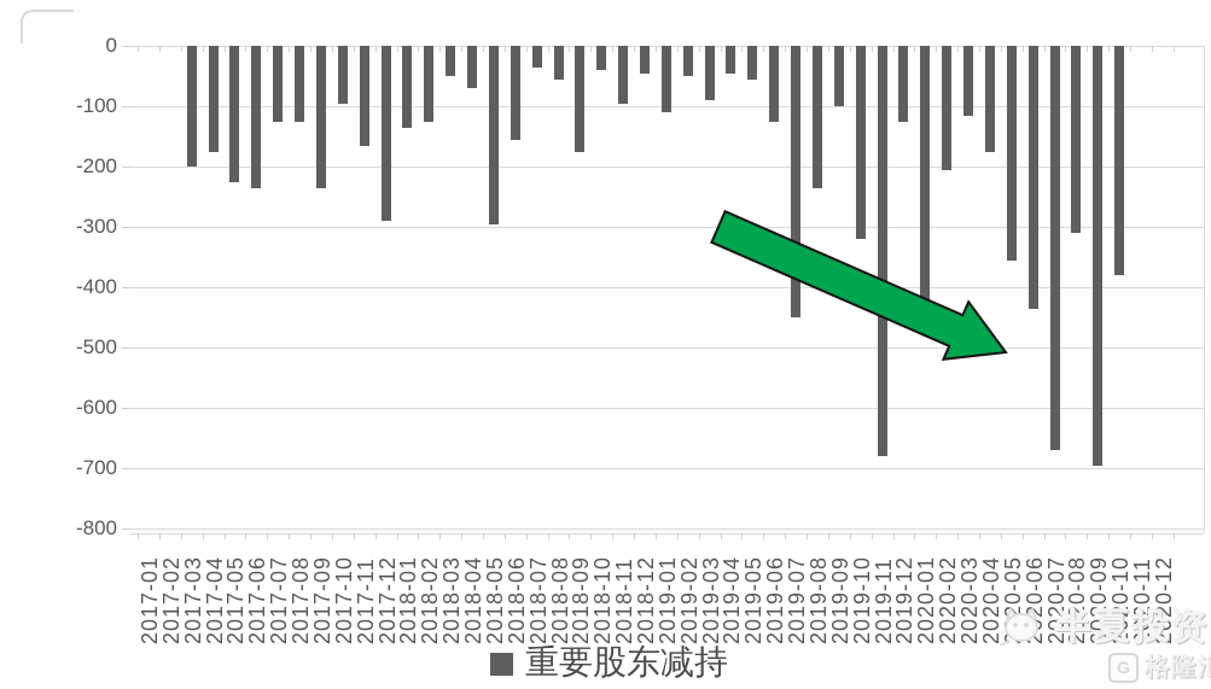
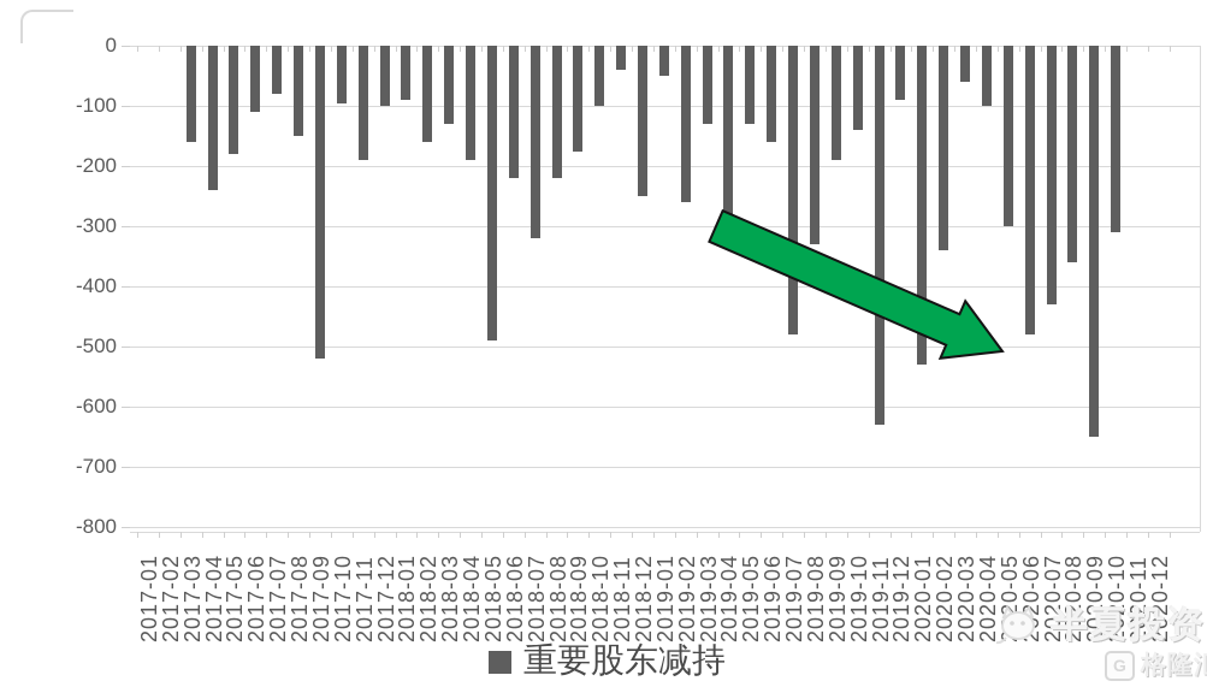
2017-03: -200 -> -160
2017-04: -180 -> -240
2017-05: -220 -> -180
2017-06: -240 -> -110
2017-07: -120 -> -80
2017-08: -120 -> -150
2017-09: -240 -> -520
2017-11: -160 -> -190
2017-12: -290 -> -100
2018-01: -140 -> -90
2018-02: -120 -> -160
2018-03: -50 -> -130
2018-04: -70 -> -190
2018-05: -300 -> -490
2018-06: -160 -> -220
2018-07: -40 -> -320
2018-08: -60 -> -220
2018-10: -40 -> -100
2018-11: -100 -> -40
2018-12: -40 -> -250
2019-01: -110 -> -50
2019-02: -50 -> -260
2019-03: -90 -> -130
2019-04: -40 -> -320
2019-05: -60 -> -130
2019-06: -120 -> -160
2019-07: -450 -> -480
2019-08: -240 -> -330
2019-09: -100 -> -190
2019-10: -320 -> -140
2019-11: -680 -> -630
2019-12: -120 -> -90
2020-01: -480 -> -530
2020-02: -200 -> -340
2020-03: -120 -> -60
2020-04: -180 -> -100
2020-05: -360 -> -300
2020-06: -440 -> -480
2020-07: -670 -> -430
2020-08: -310 -> -360
2020-09: -700 -> -650
2020-10: -380 -> -310
